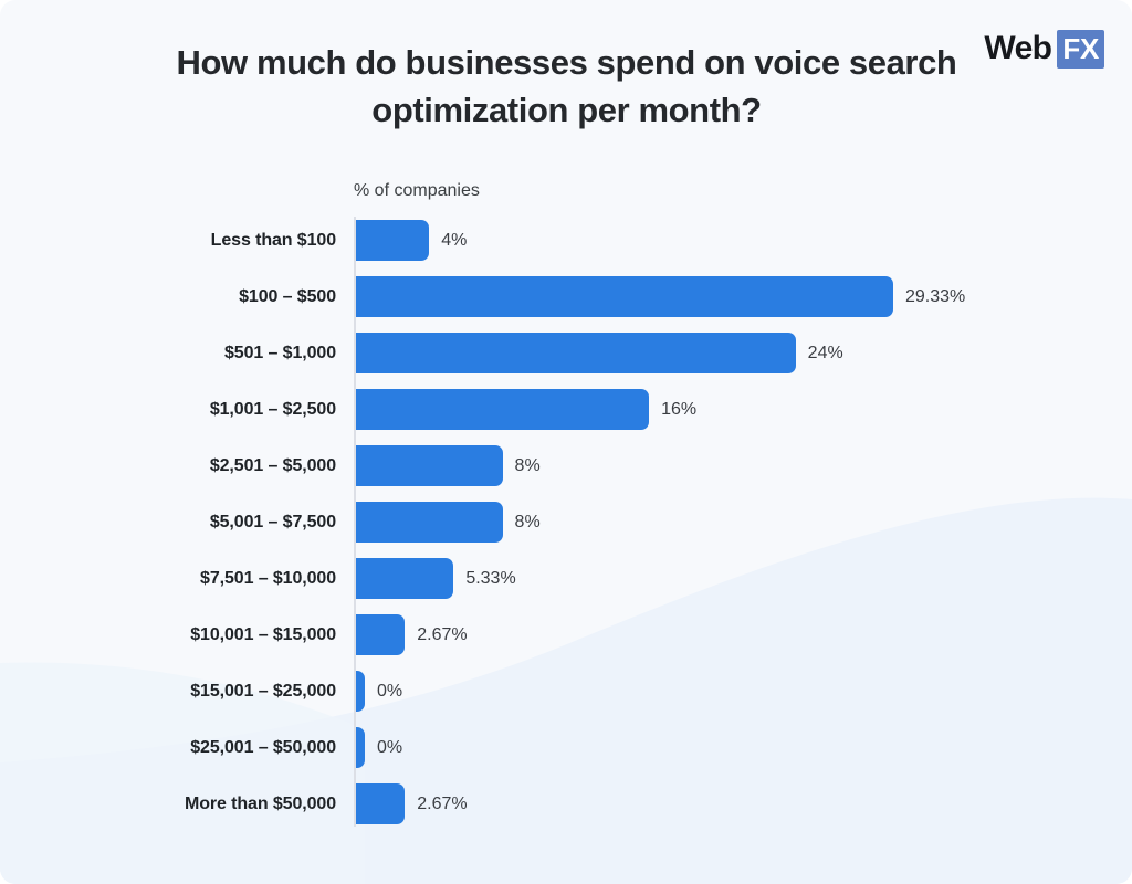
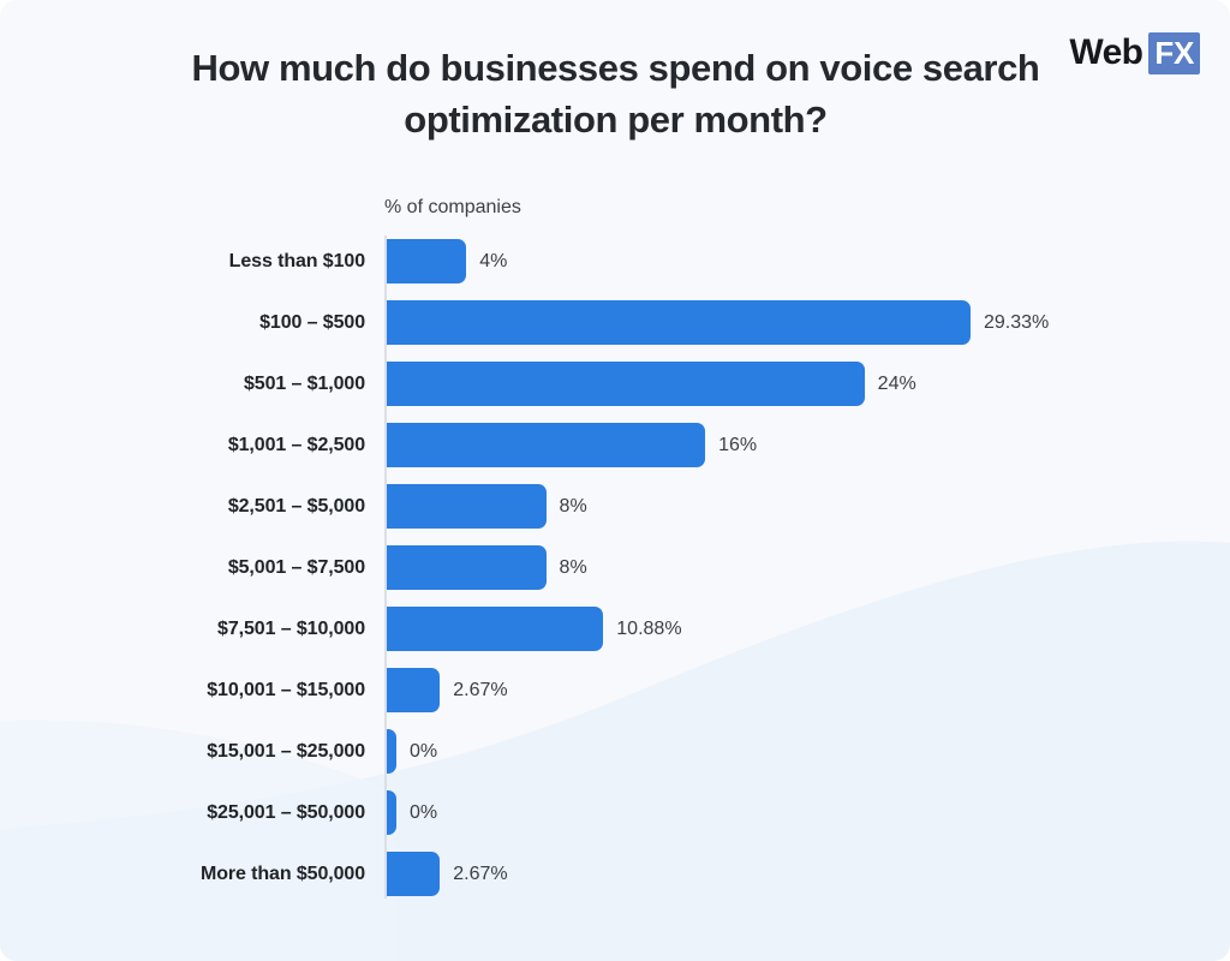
$7,501 – $10,000: 5.33% -> 10.88%
